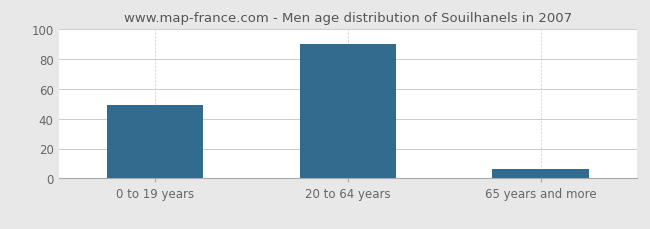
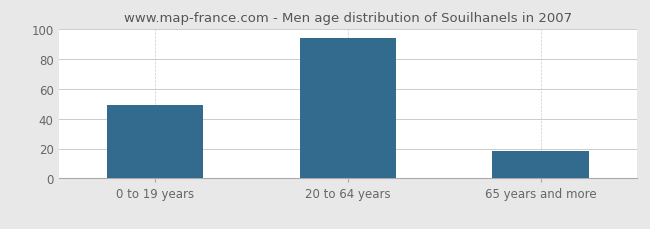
20 to 64 years: 90 -> 94
65 years and more: 6 -> 18
